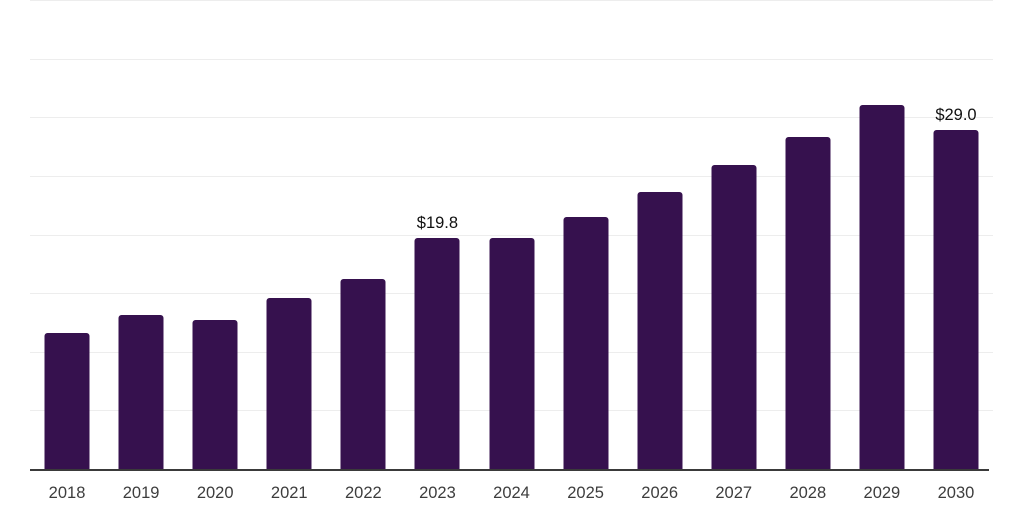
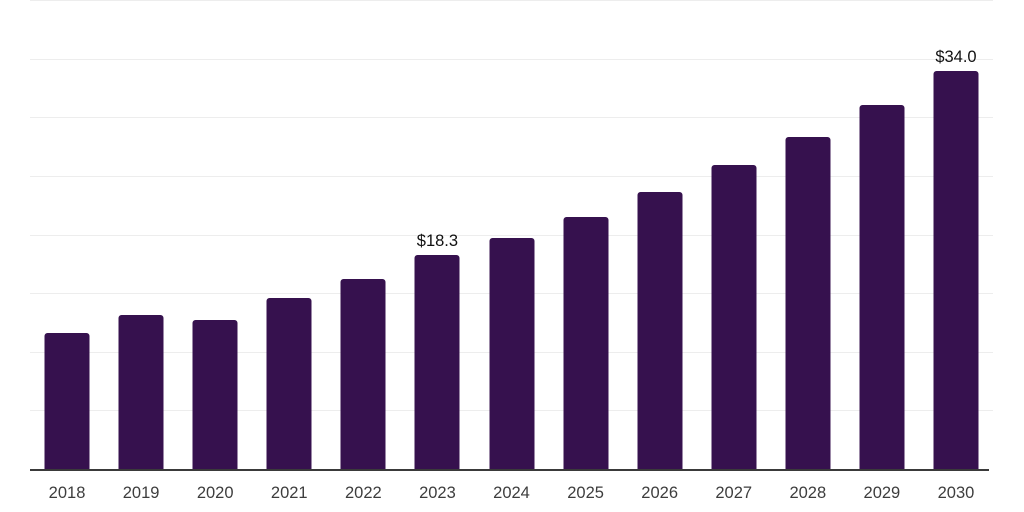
2023: $19.8 -> $18.3
2030: $29.0 -> $34.0
